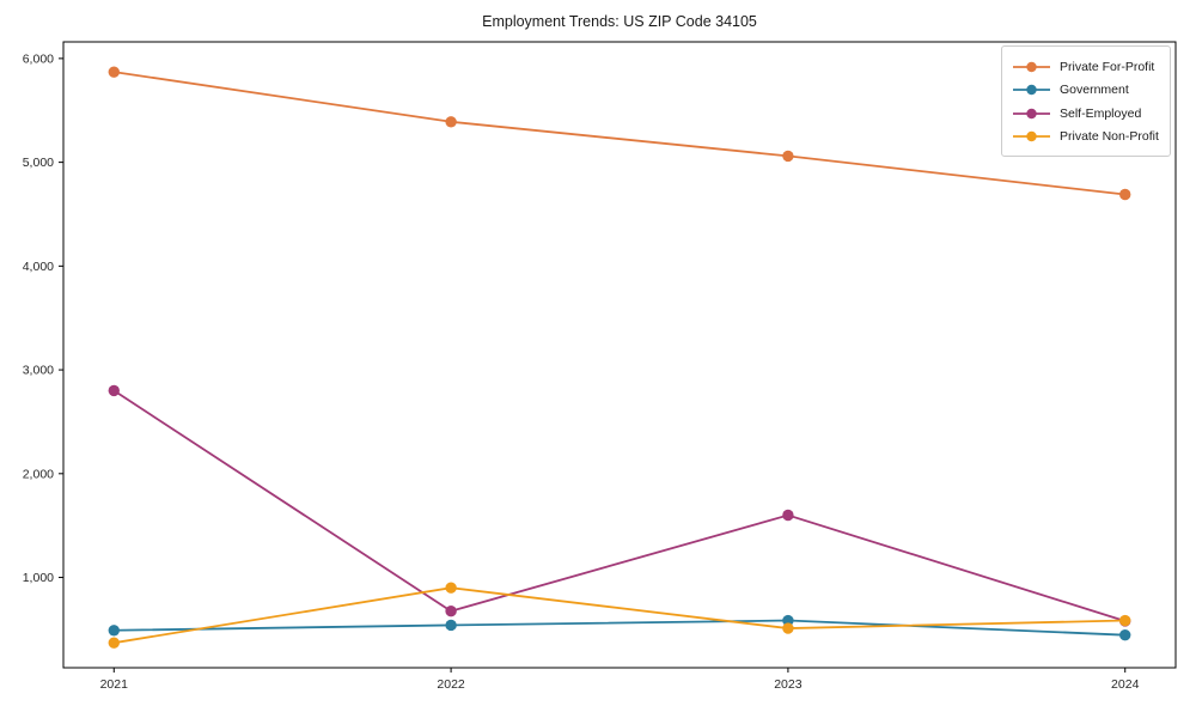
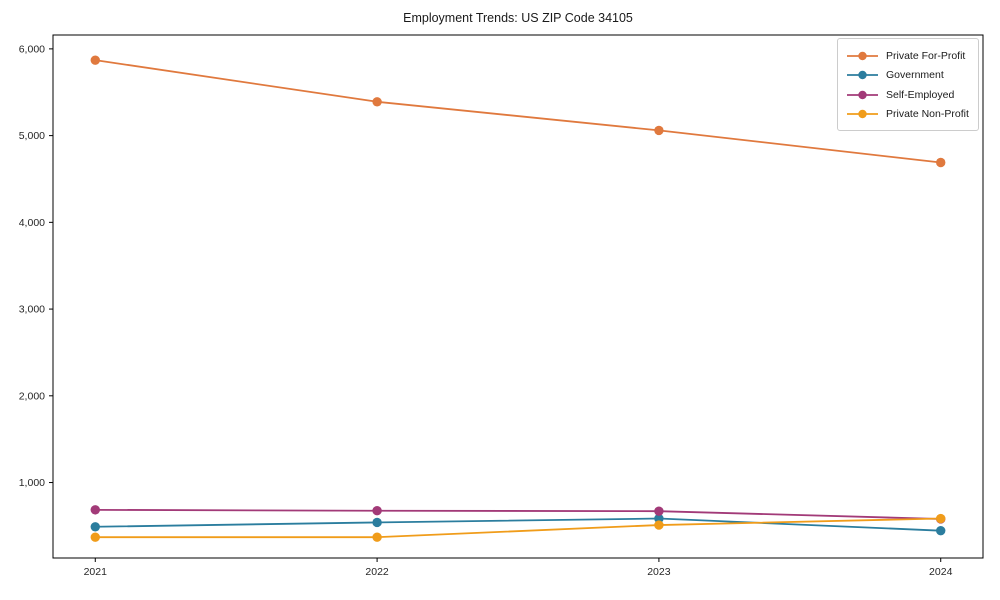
Self-Employed/2021: 2800 -> 700
Private Non-Profit/2022: 900 -> 400
Self-Employed/2023: 1600 -> 700
